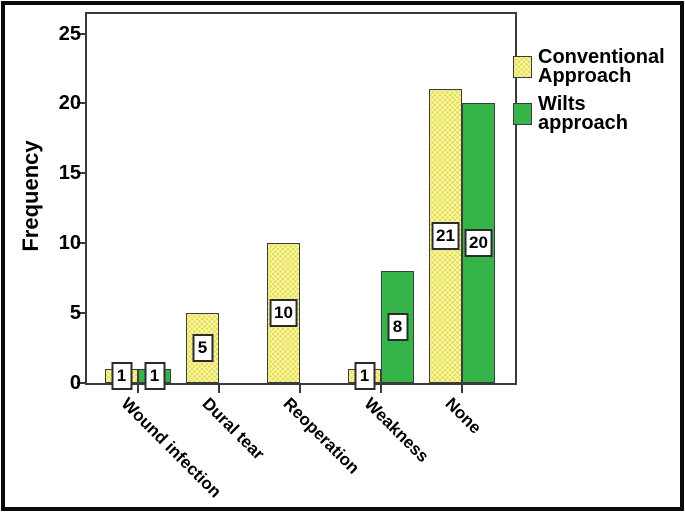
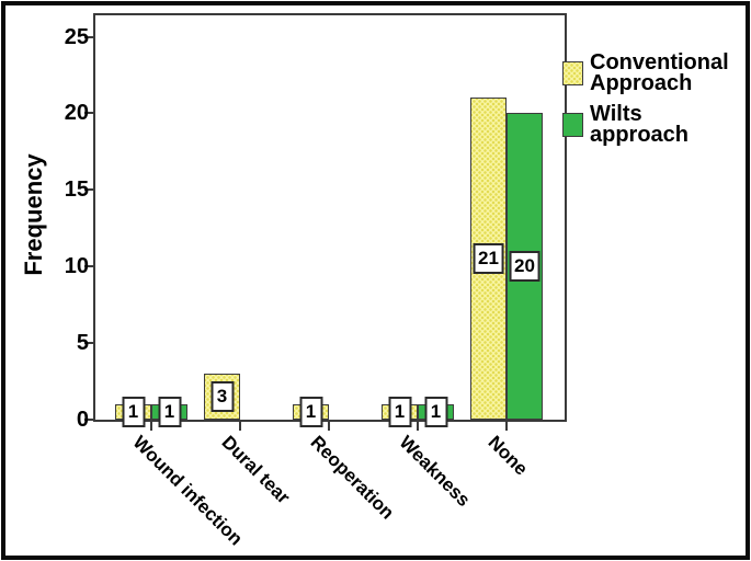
Conventional Approach/Dural tear: 5 -> 3
Conventional Approach/Reoperation: 10 -> 1
Wilts approach/Weakness: 8 -> 1
